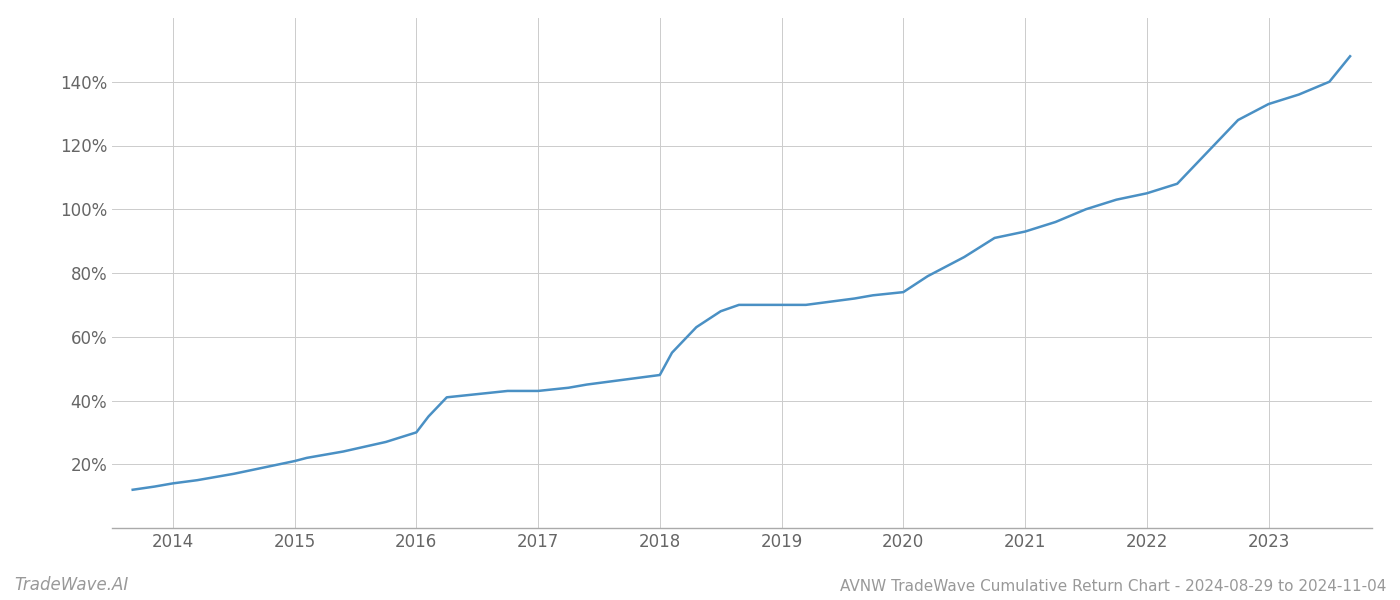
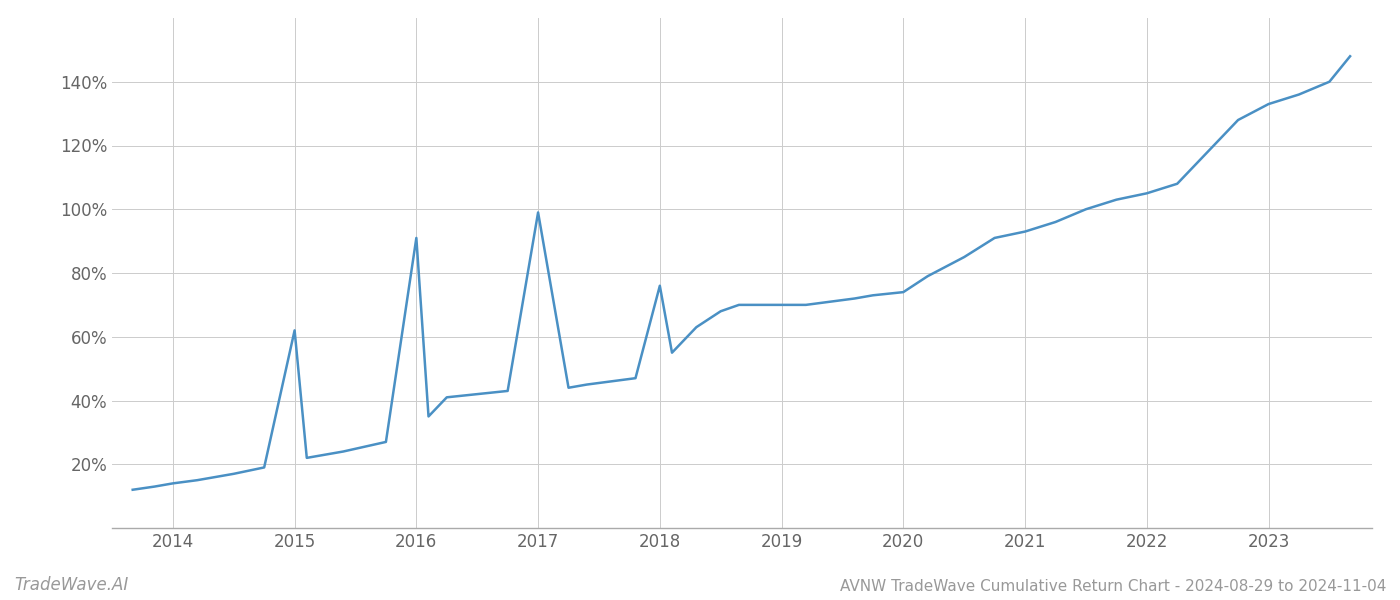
2015: 21% -> 62%
2016: 30% -> 91%
2017: 43% -> 99%
2018: 48% -> 76%
